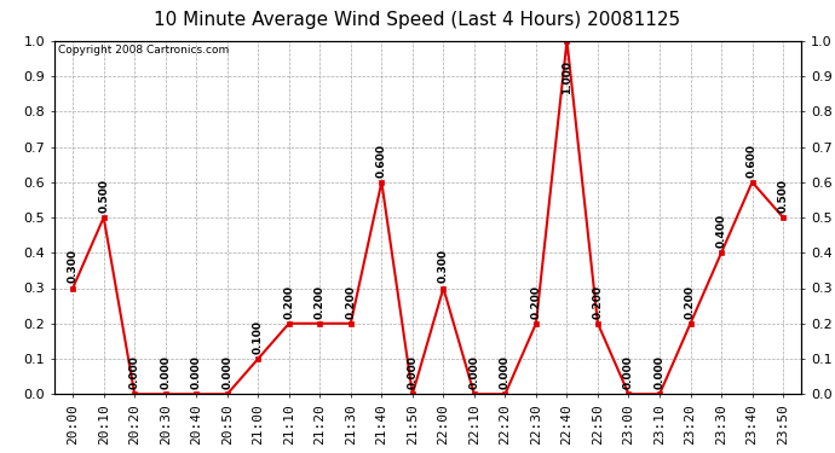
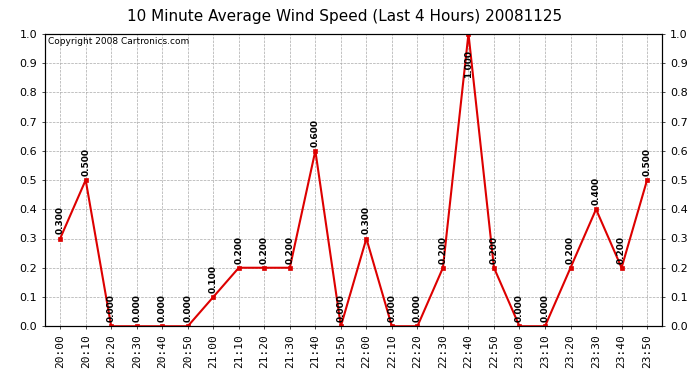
23:40: 0.600 -> 0.200
